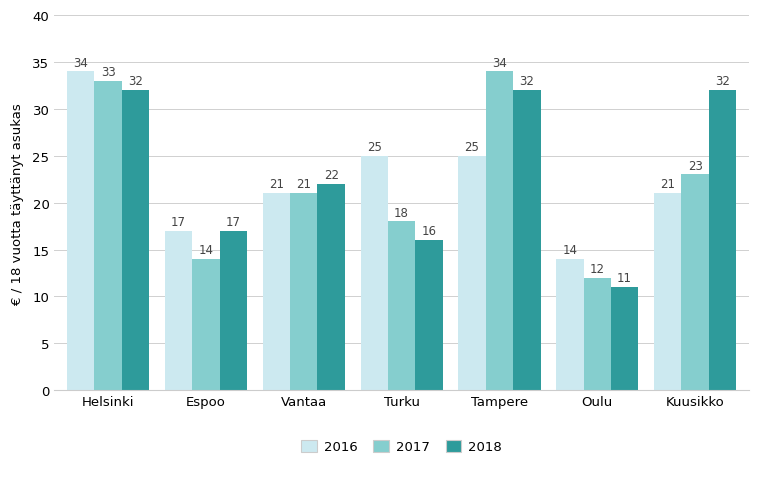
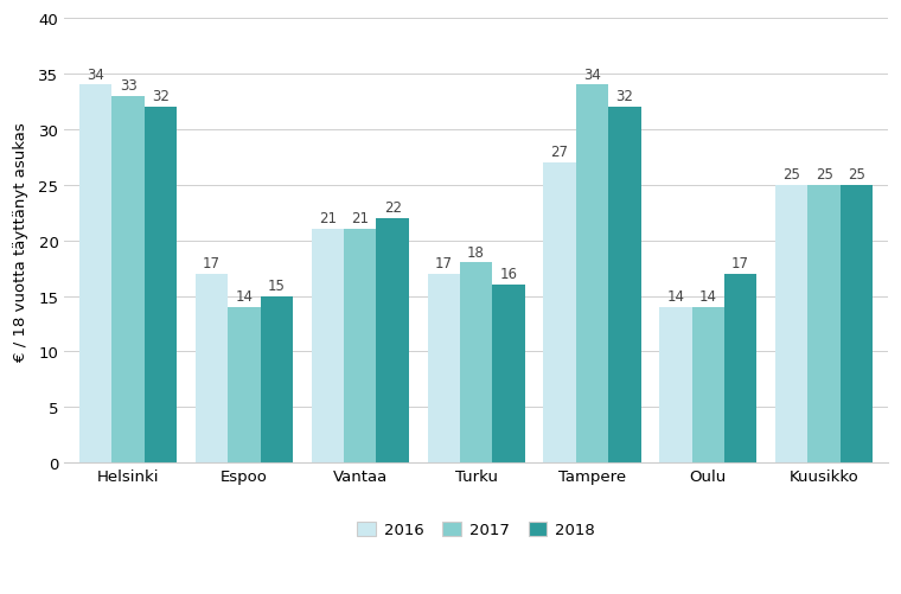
2018/Espoo: 17 -> 15
2016/Turku: 25 -> 17
2016/Tampere: 25 -> 27
2017/Oulu: 12 -> 14
2018/Oulu: 11 -> 17
2016/Kuusikko: 21 -> 25
2017/Kuusikko: 23 -> 25
2018/Kuusikko: 32 -> 25
